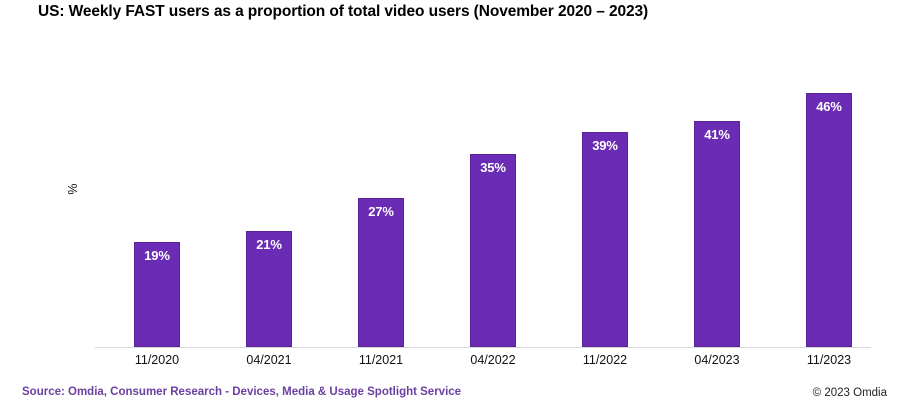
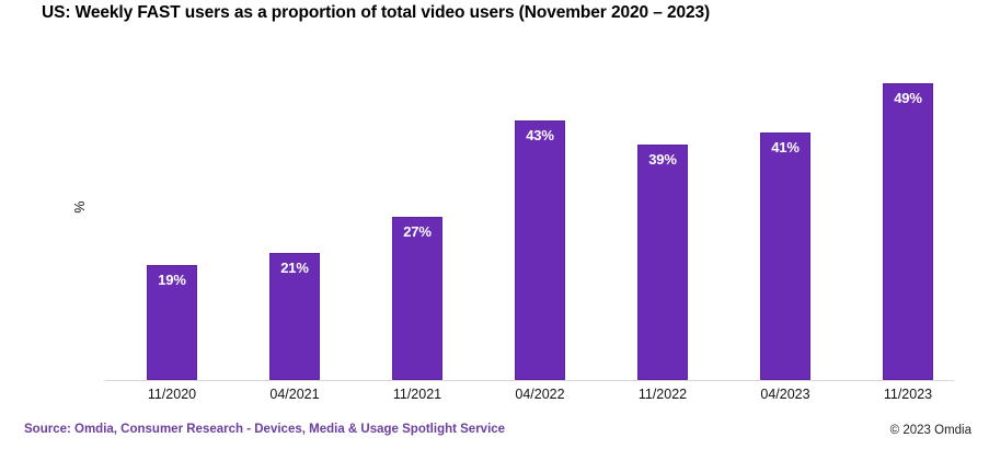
04/2022: 35% -> 43%
11/2023: 46% -> 49%
